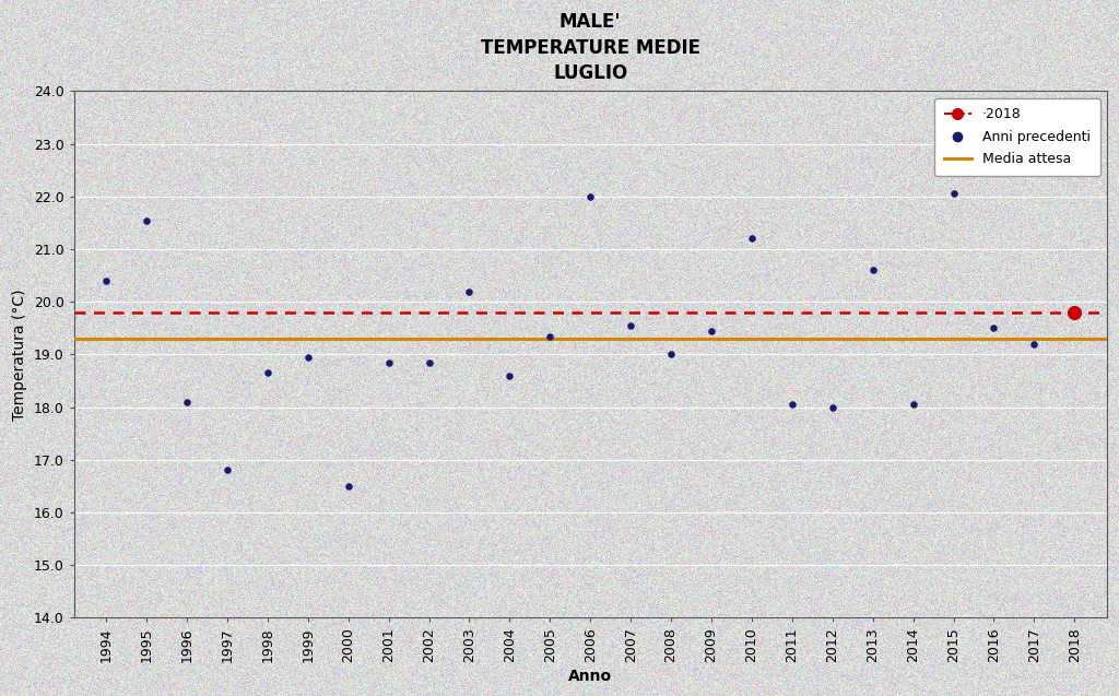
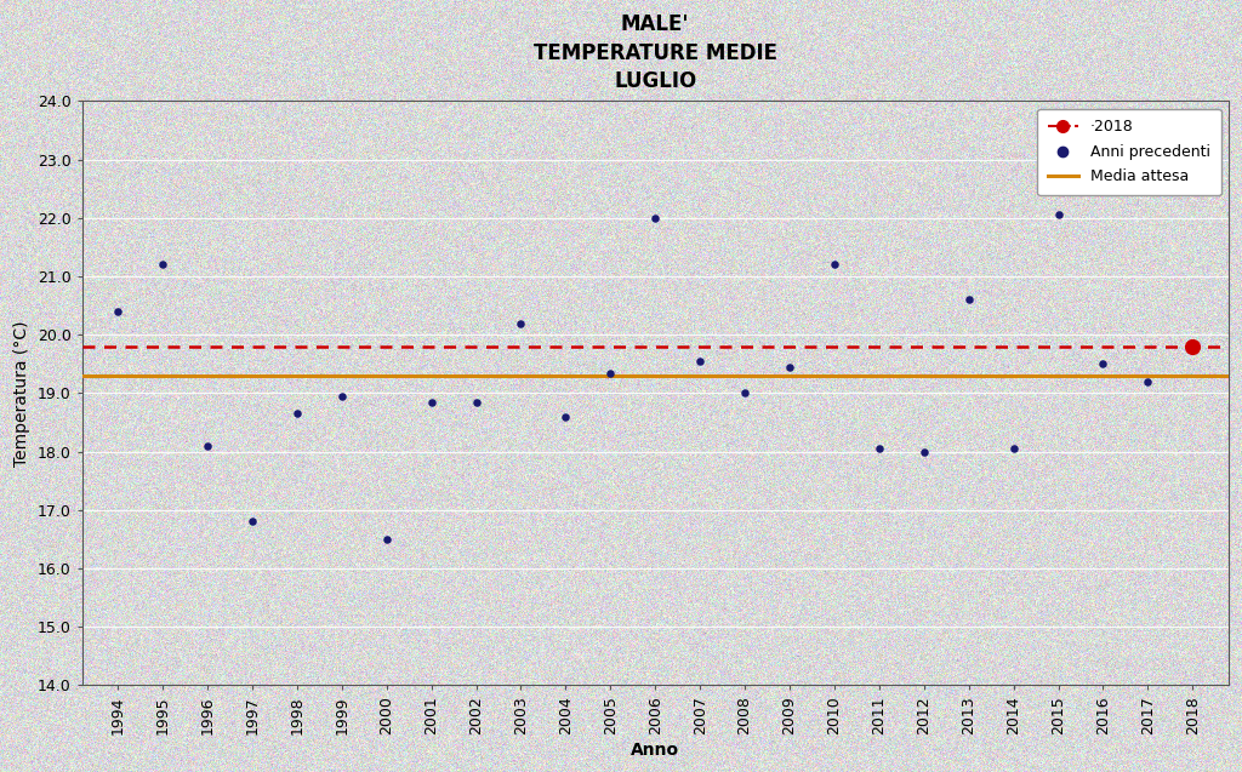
Anni precedenti/1995: 21.55 -> 21.20
